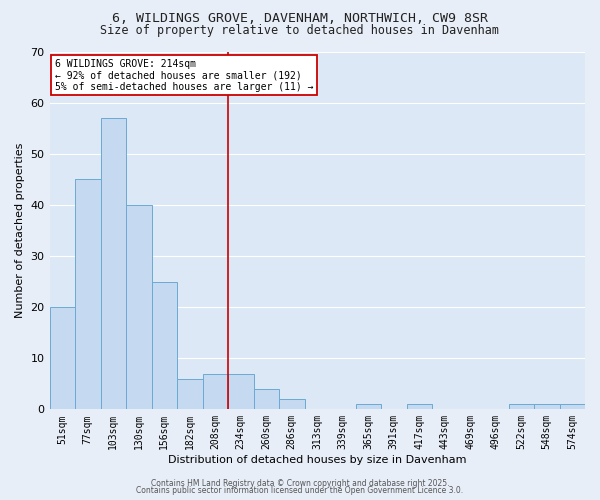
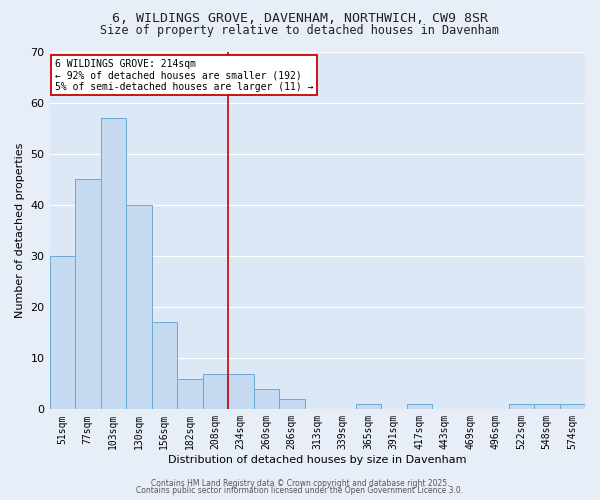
51sqm: 20 -> 30
156sqm: 25 -> 17
